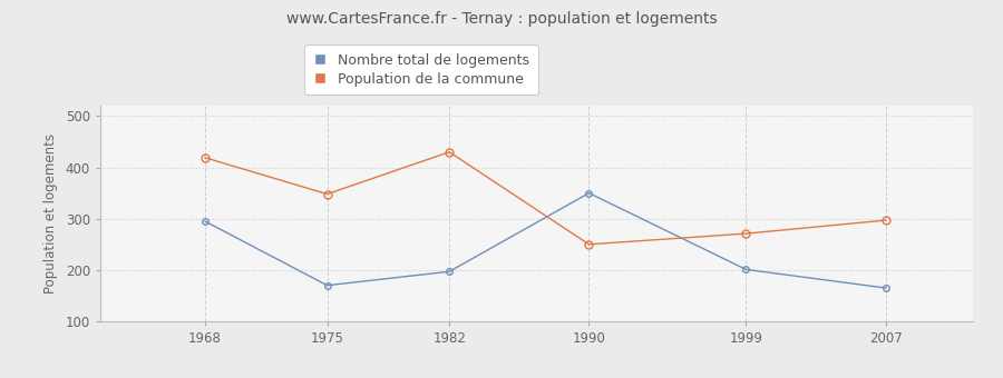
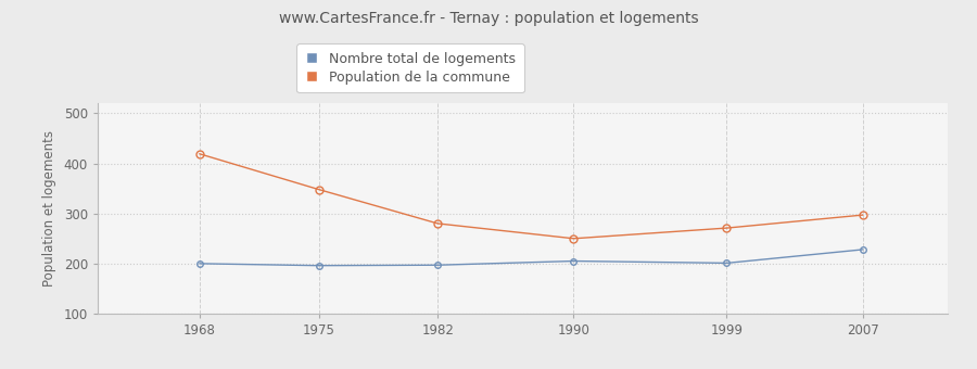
Nombre total de logements/1968: 295 -> 200
Nombre total de logements/1975: 170 -> 196
Population de la commune/1982: 430 -> 280
Nombre total de logements/1990: 350 -> 205
Nombre total de logements/2007: 165 -> 228
